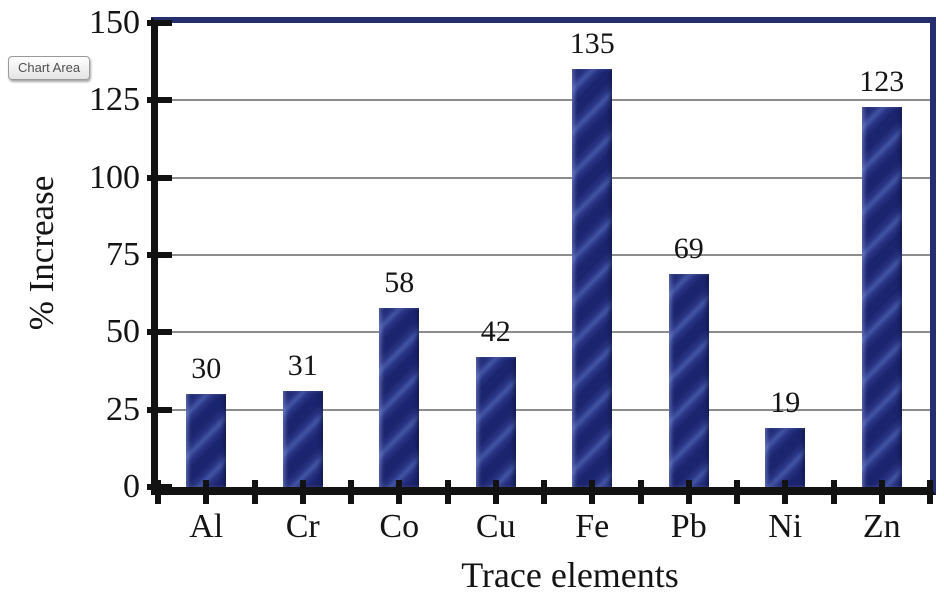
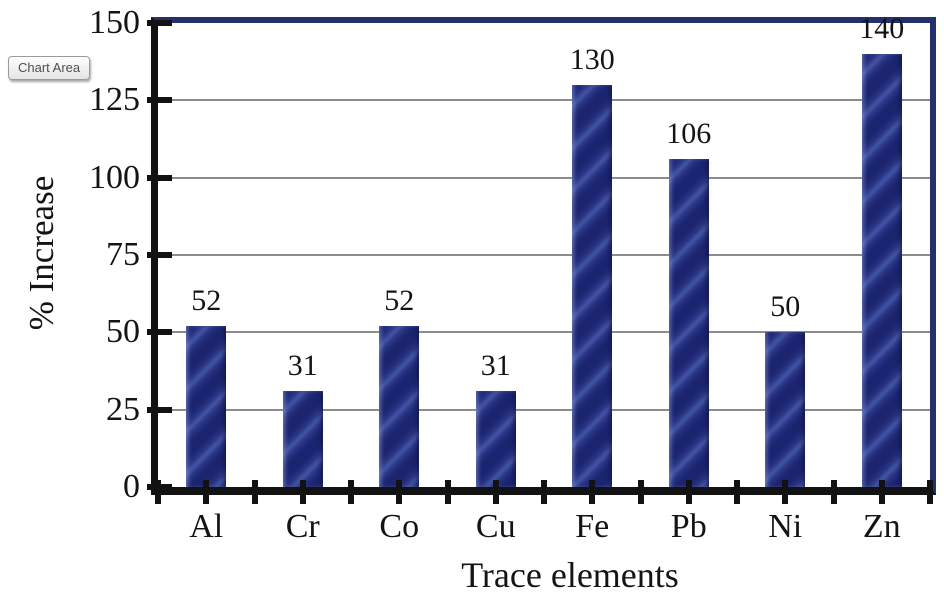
Al: 30 -> 52
Co: 58 -> 52
Cu: 42 -> 31
Fe: 135 -> 130
Pb: 69 -> 106
Ni: 19 -> 50
Zn: 123 -> 140
